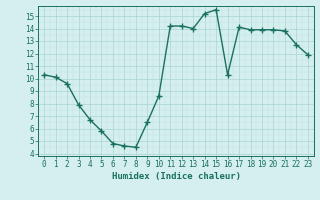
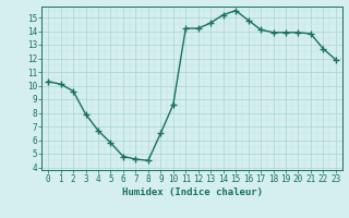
13: 14.0 -> 14.6
16: 10.3 -> 14.8
